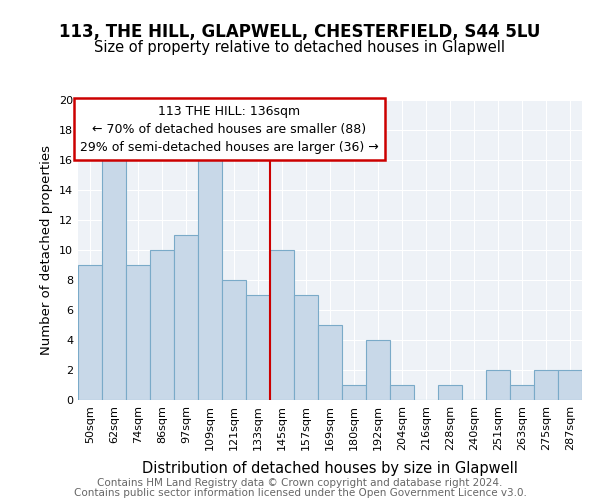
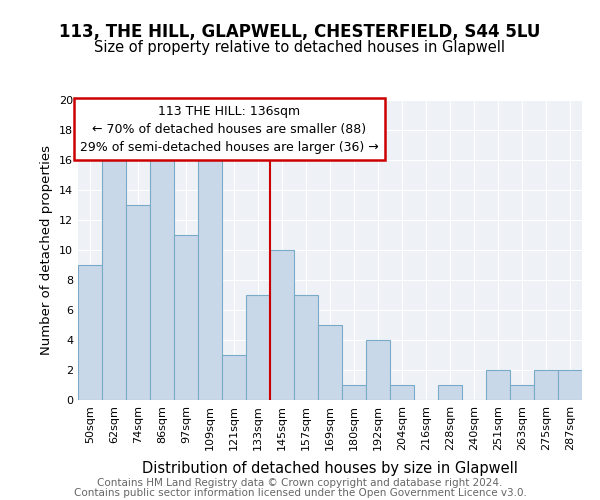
74sqm: 9 -> 13
86sqm: 10 -> 16
121sqm: 8 -> 3
